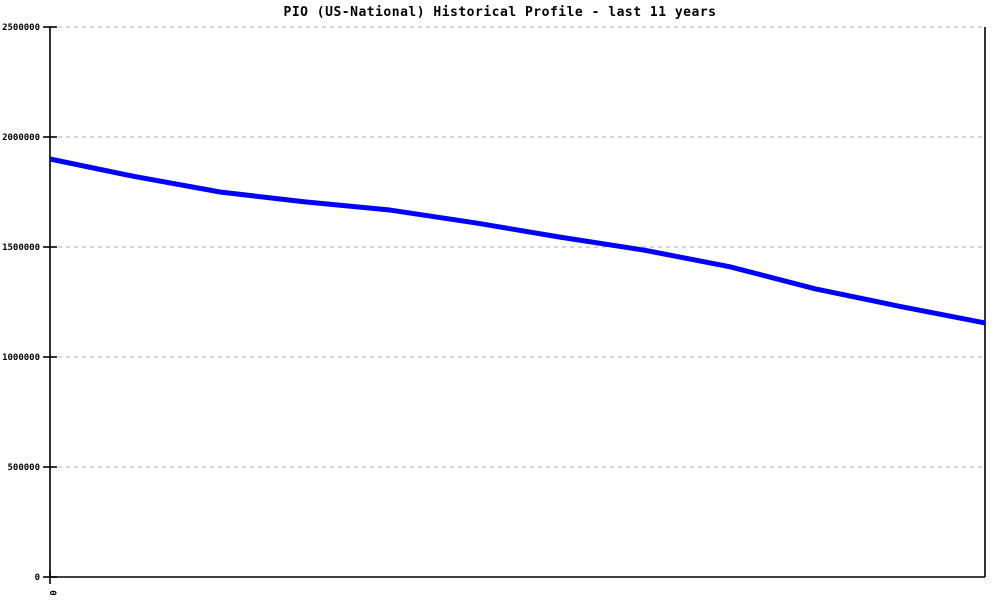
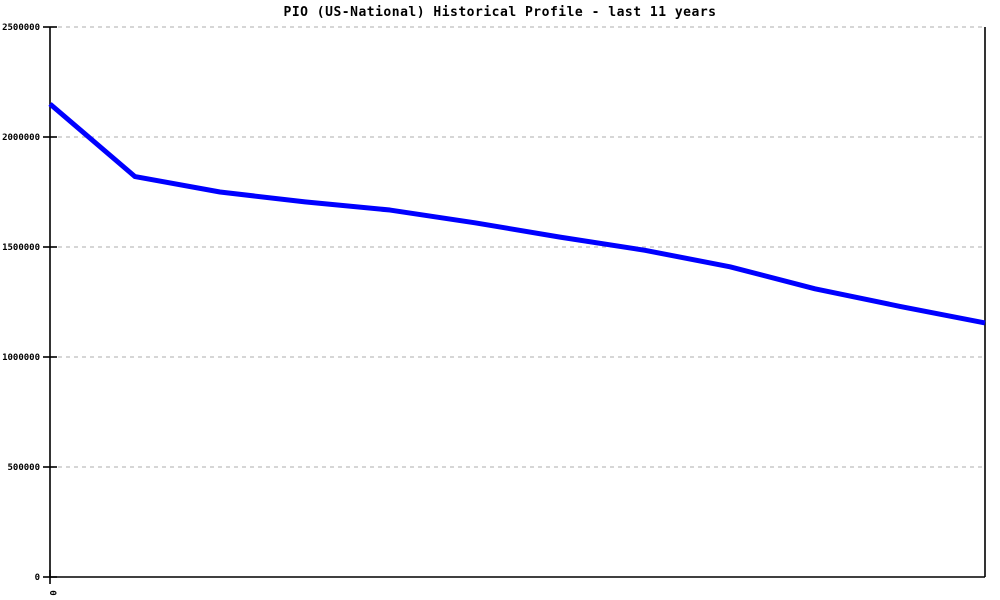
0: 1900000 -> 2150000
